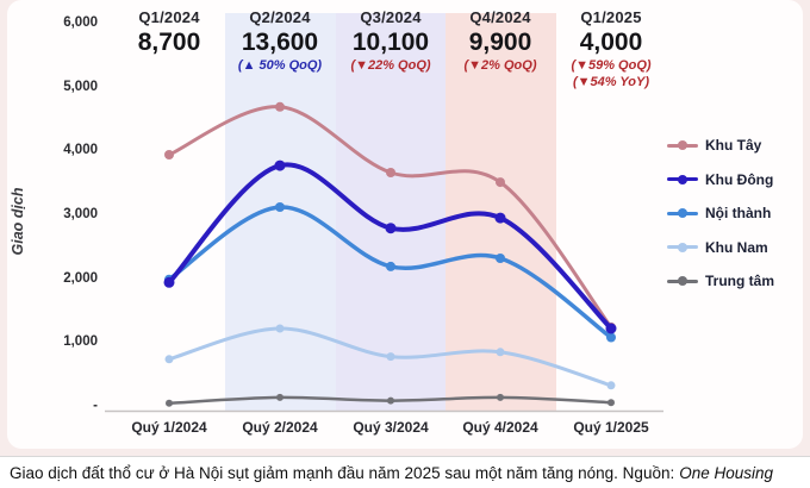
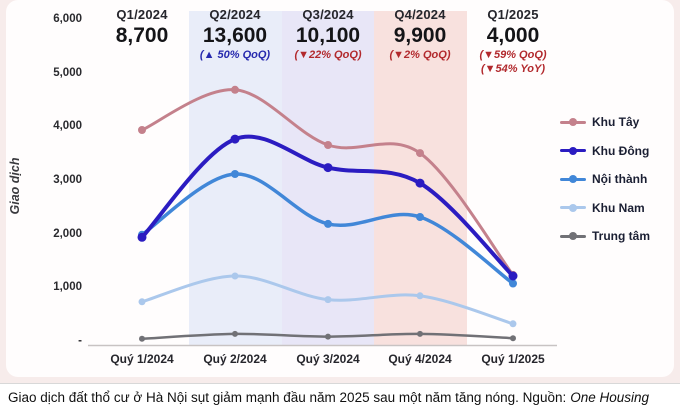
Khu Đông/Quý 3/2024: 2800 -> 3200
